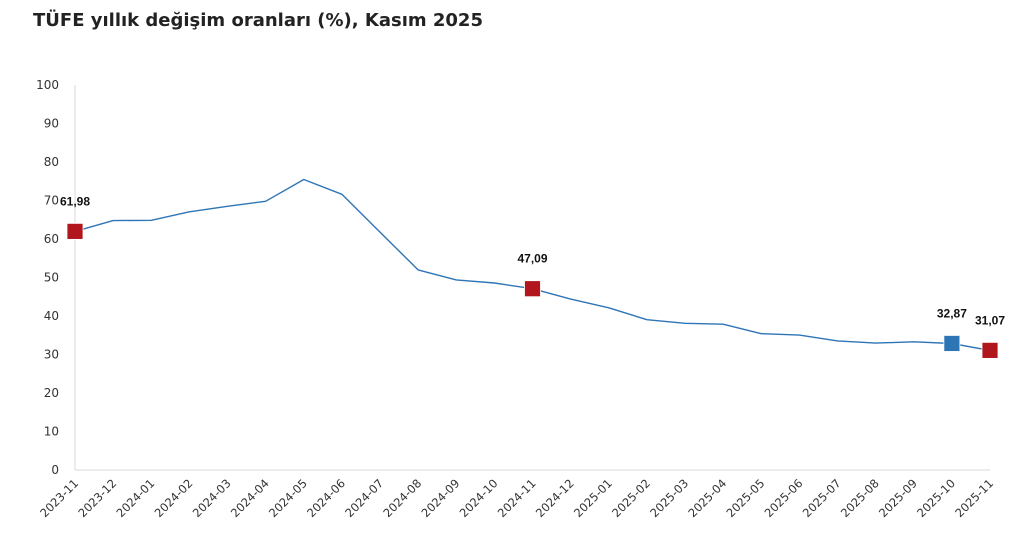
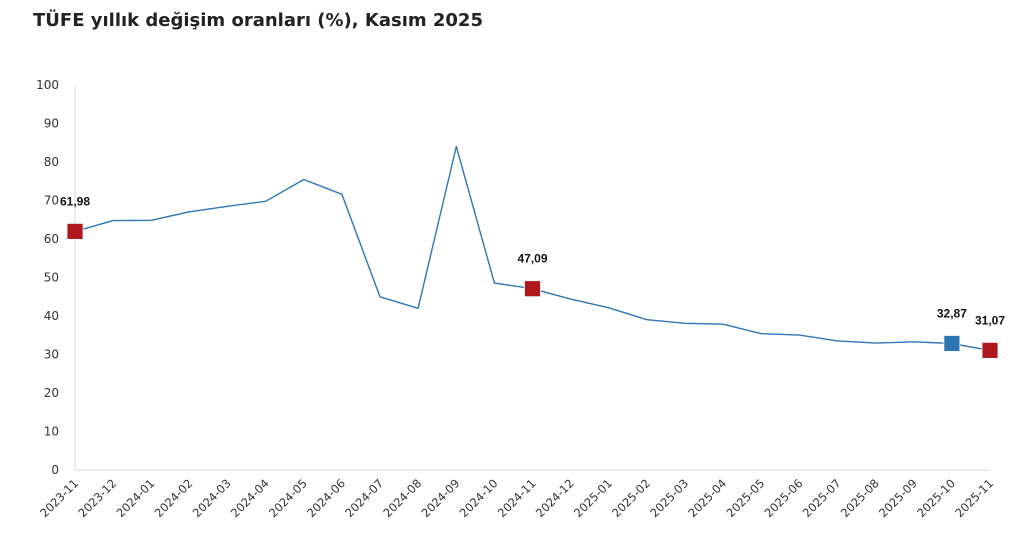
2024-07: 62 -> 45
2024-08: 52 -> 42
2024-09: 49 -> 84
